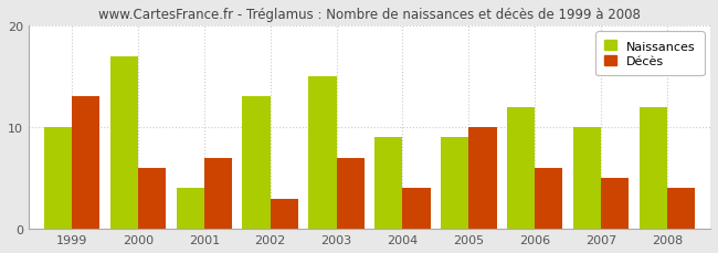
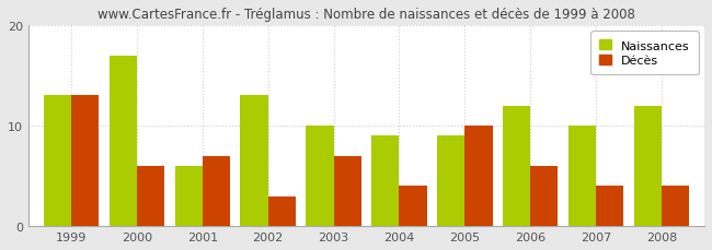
Naissances/1999: 10 -> 13
Naissances/2001: 4 -> 6
Naissances/2003: 15 -> 10
Décès/2007: 5 -> 4
